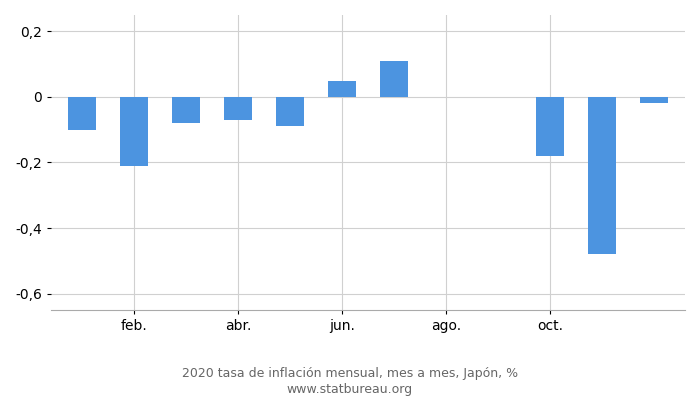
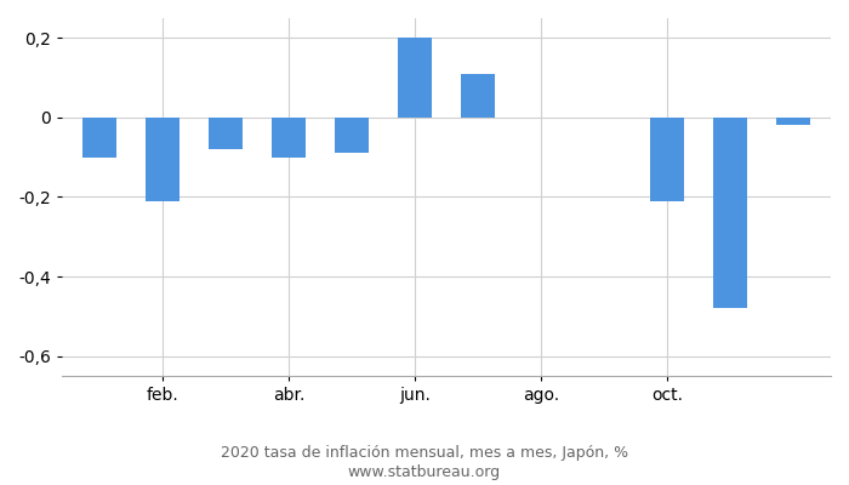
abr.: -0,07 -> -0,10
jun.: 0,05 -> 0,20
oct.: -0,18 -> -0,21
